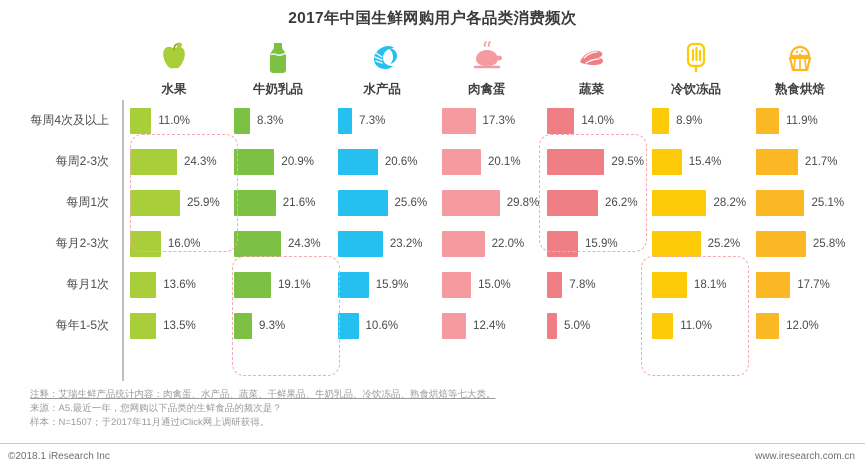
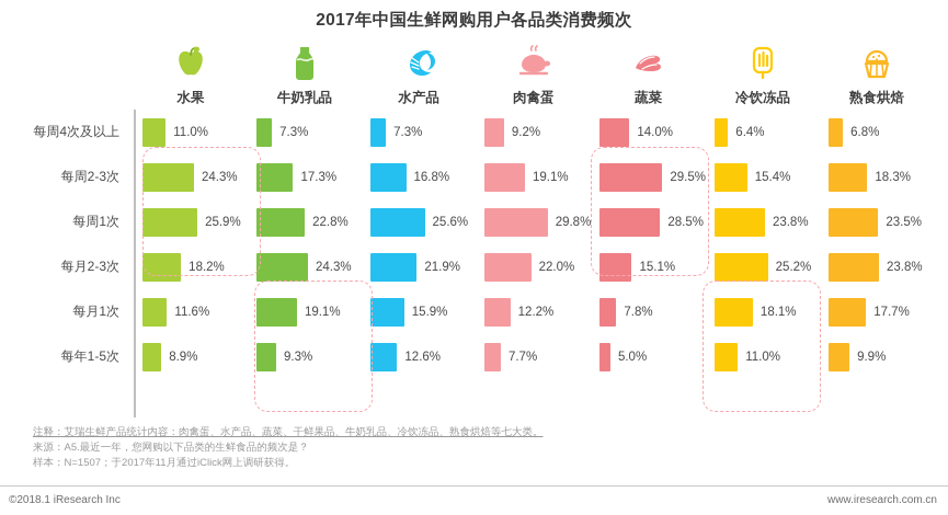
牛奶乳品/每周4次及以上: 8.3% -> 7.3%
肉禽蛋/每周4次及以上: 17.3% -> 9.2%
冷饮冻品/每周4次及以上: 8.9% -> 6.4%
熟食烘焙/每周4次及以上: 11.9% -> 6.8%
牛奶乳品/每周2-3次: 20.9% -> 17.3%
水产品/每周2-3次: 20.6% -> 16.8%
肉禽蛋/每周2-3次: 20.1% -> 19.1%
熟食烘焙/每周2-3次: 21.7% -> 18.3%
牛奶乳品/每周1次: 21.6% -> 22.8%
蔬菜/每周1次: 26.2% -> 28.5%
冷饮冻品/每周1次: 28.2% -> 23.8%
熟食烘焙/每周1次: 25.1% -> 23.5%
水果/每月2-3次: 16.0% -> 18.2%
水产品/每月2-3次: 23.2% -> 21.9%
蔬菜/每月2-3次: 15.9% -> 15.1%
熟食烘焙/每月2-3次: 25.8% -> 23.8%
水果/每月1次: 13.6% -> 11.6%
肉禽蛋/每月1次: 15.0% -> 12.2%
水果/每年1-5次: 13.5% -> 8.9%
水产品/每年1-5次: 10.6% -> 12.6%
肉禽蛋/每年1-5次: 12.4% -> 7.7%
熟食烘焙/每年1-5次: 12.0% -> 9.9%
